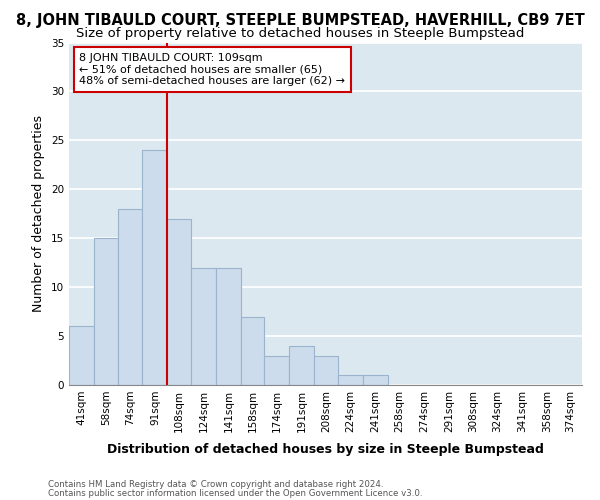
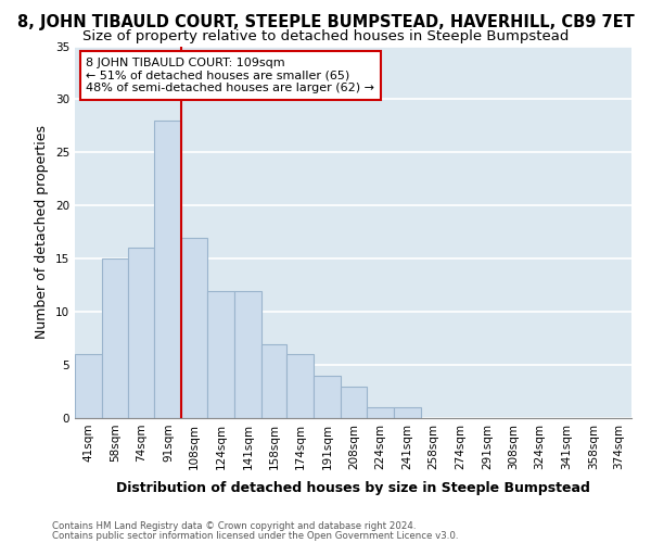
74sqm: 18 -> 16
91sqm: 24 -> 28
174sqm: 3 -> 6
